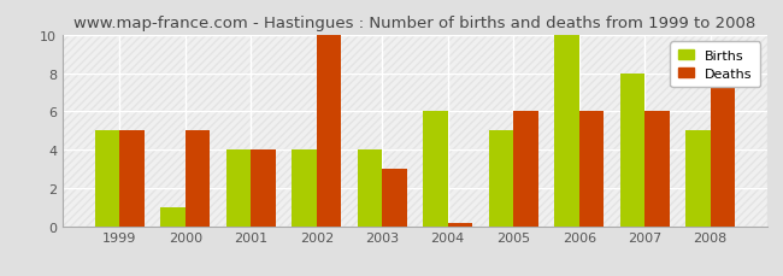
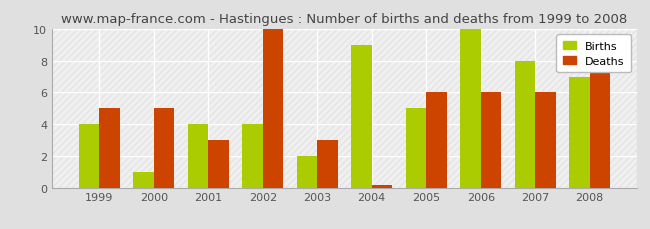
Births/1999: 5 -> 4
Deaths/2001: 4.0 -> 3.0
Births/2003: 4 -> 2
Births/2004: 6 -> 9
Births/2008: 5 -> 7
